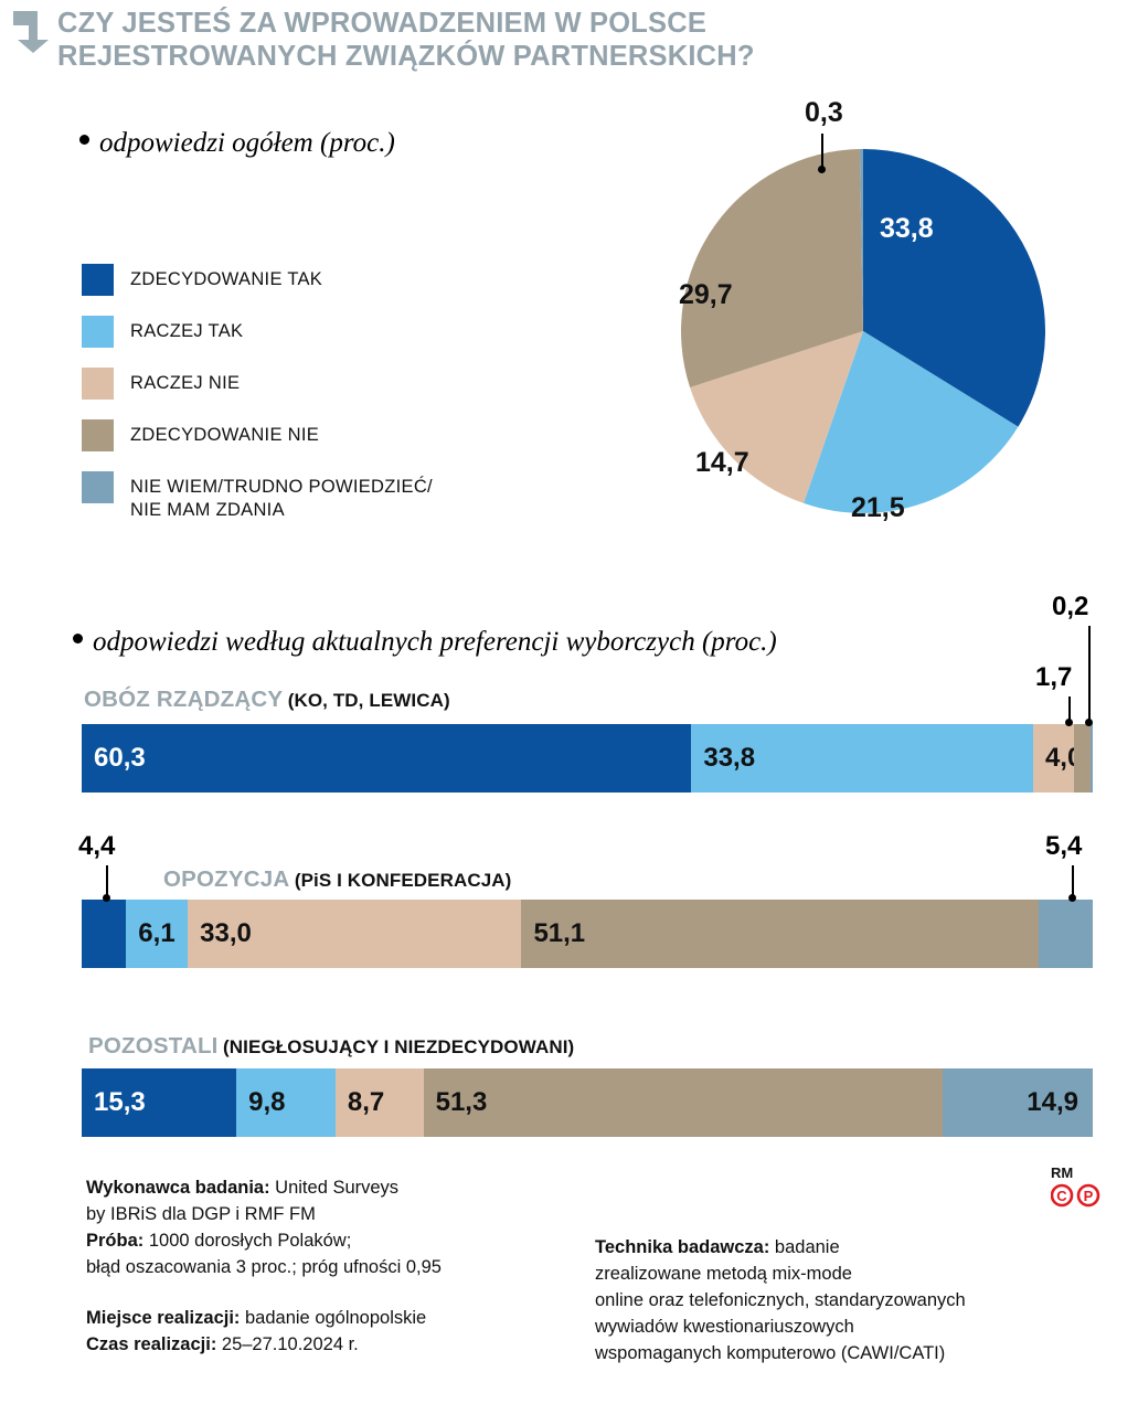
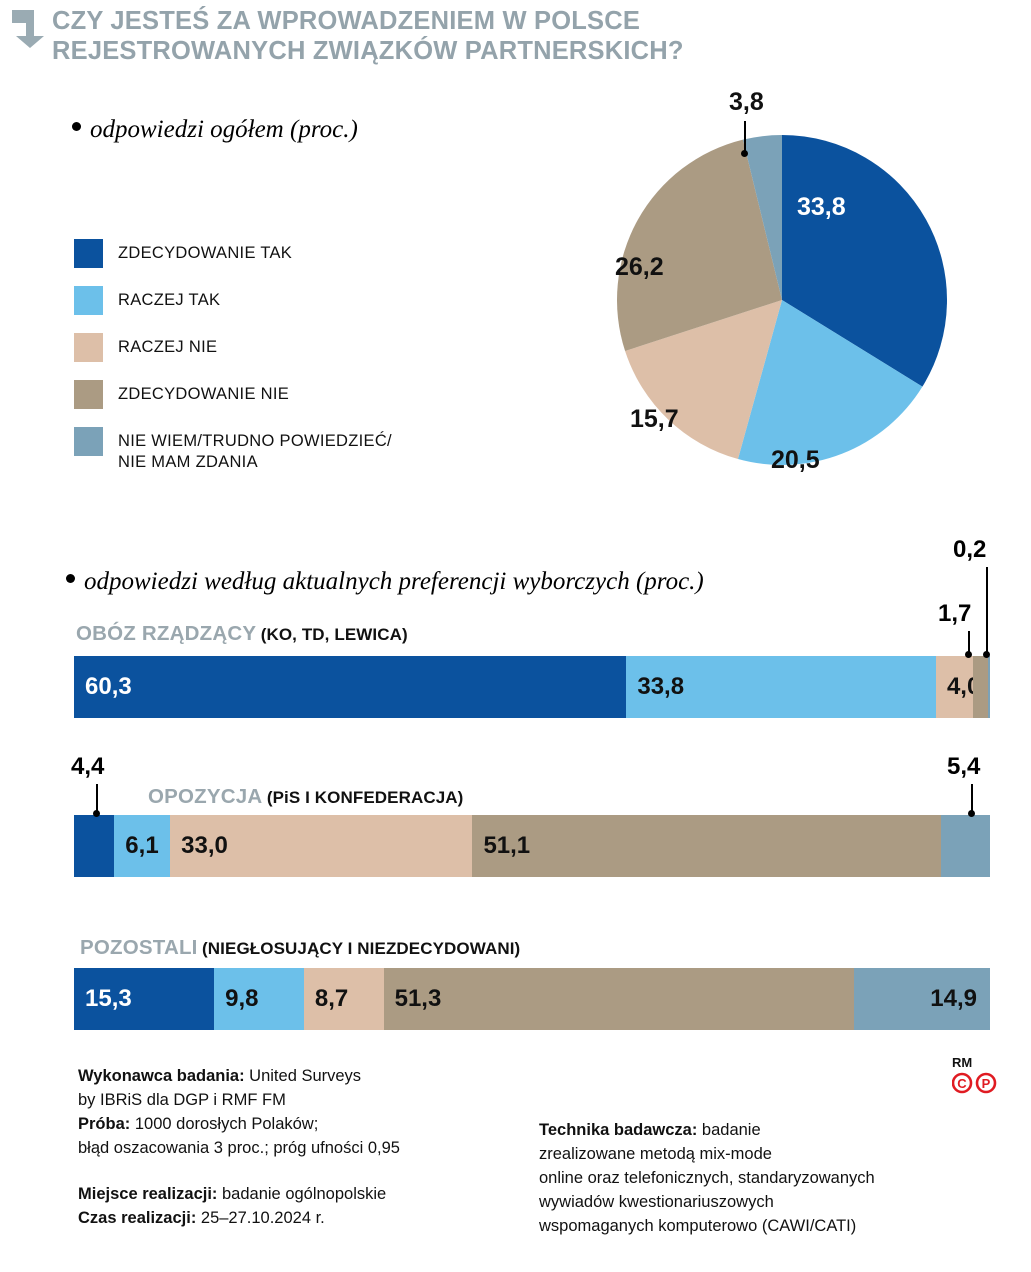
odpowiedzi ogółem (proc.)/RACZEJ TAK: 21,5 -> 20,5
odpowiedzi ogółem (proc.)/RACZEJ NIE: 14,7 -> 15,7
odpowiedzi ogółem (proc.)/ZDECYDOWANIE NIE: 29,7 -> 26,2
odpowiedzi ogółem (proc.)/NIE WIEM/TRUDNO POWIEDZIEĆ/NIE MAM ZDANIA: 0,3 -> 3,8
